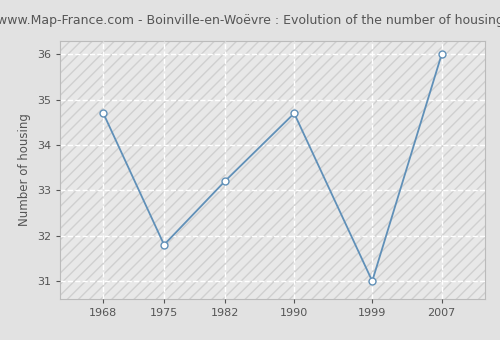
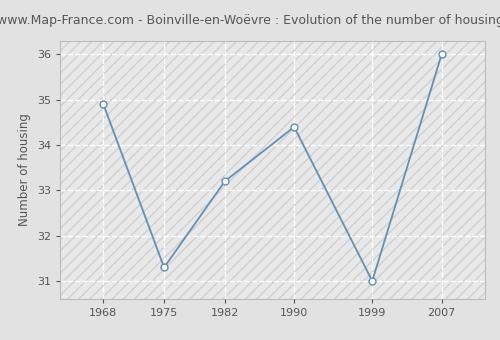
1968: 34.7 -> 34.9
1975: 31.8 -> 31.3
1990: 34.7 -> 34.4
